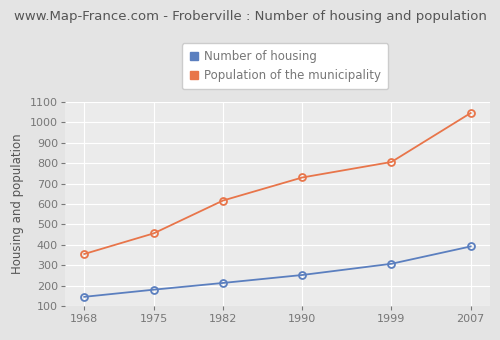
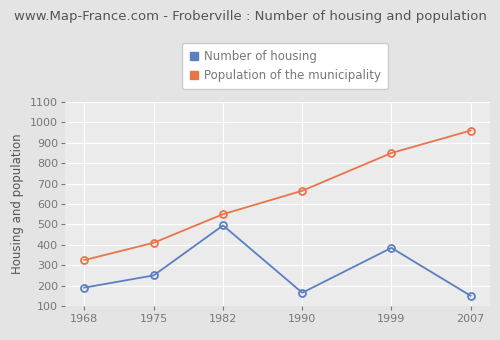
Number of housing/1968: 145 -> 190
Population of the municipality/1968: 355 -> 325
Number of housing/1975: 180 -> 250
Population of the municipality/1975: 456 -> 410
Number of housing/1982: 213 -> 495
Population of the municipality/1982: 617 -> 550
Number of housing/1990: 252 -> 165
Population of the municipality/1990: 730 -> 665
Number of housing/1999: 307 -> 385
Population of the municipality/1999: 806 -> 850
Number of housing/2007: 392 -> 150
Population of the municipality/2007: 1046 -> 960
